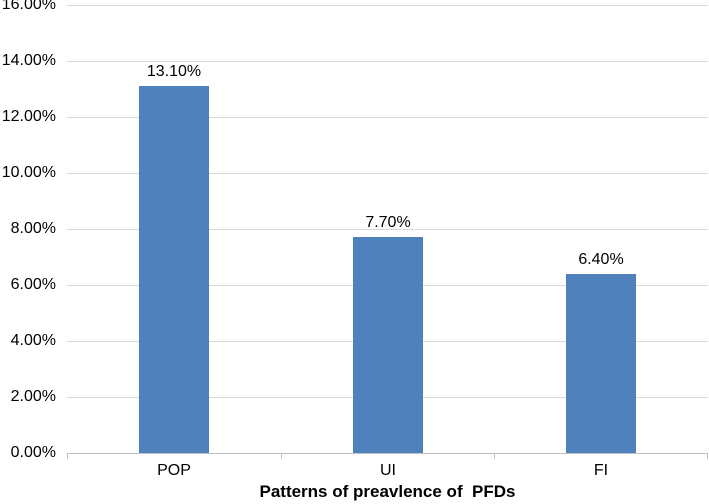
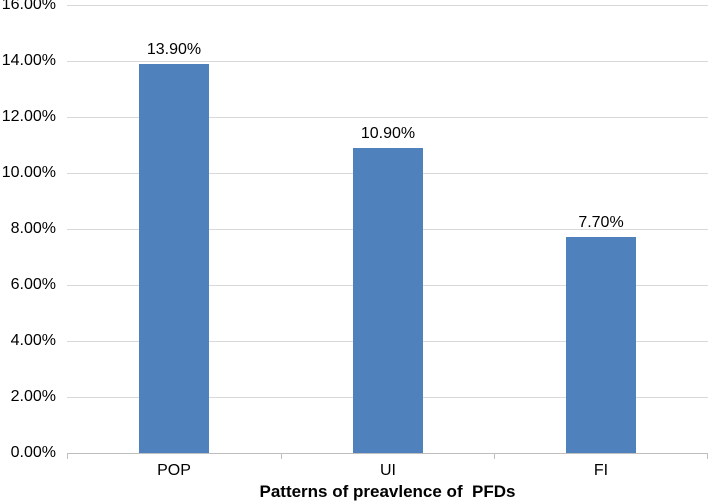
POP: 13.10% -> 13.90%
UI: 7.70% -> 10.90%
FI: 6.40% -> 7.70%
